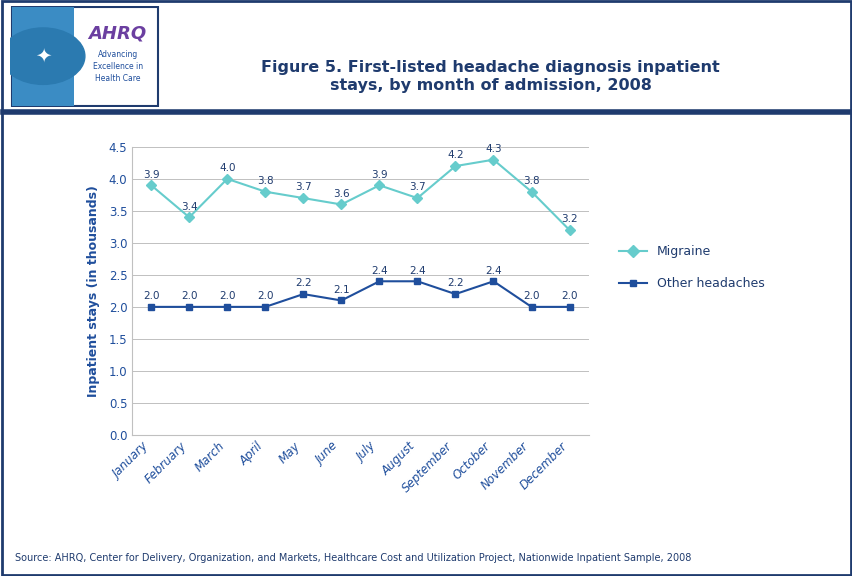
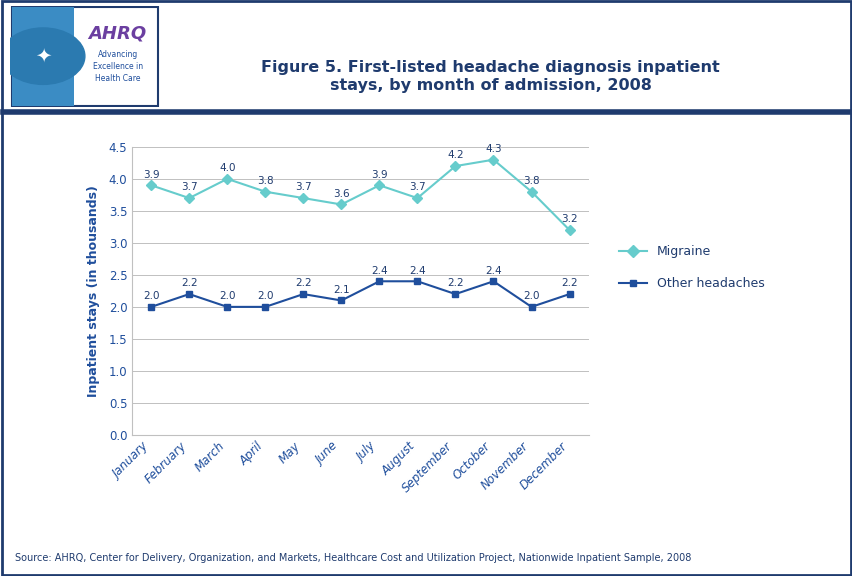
Migraine/February: 3.4 -> 3.7
Other headaches/February: 2.0 -> 2.2
Other headaches/December: 2.0 -> 2.2
